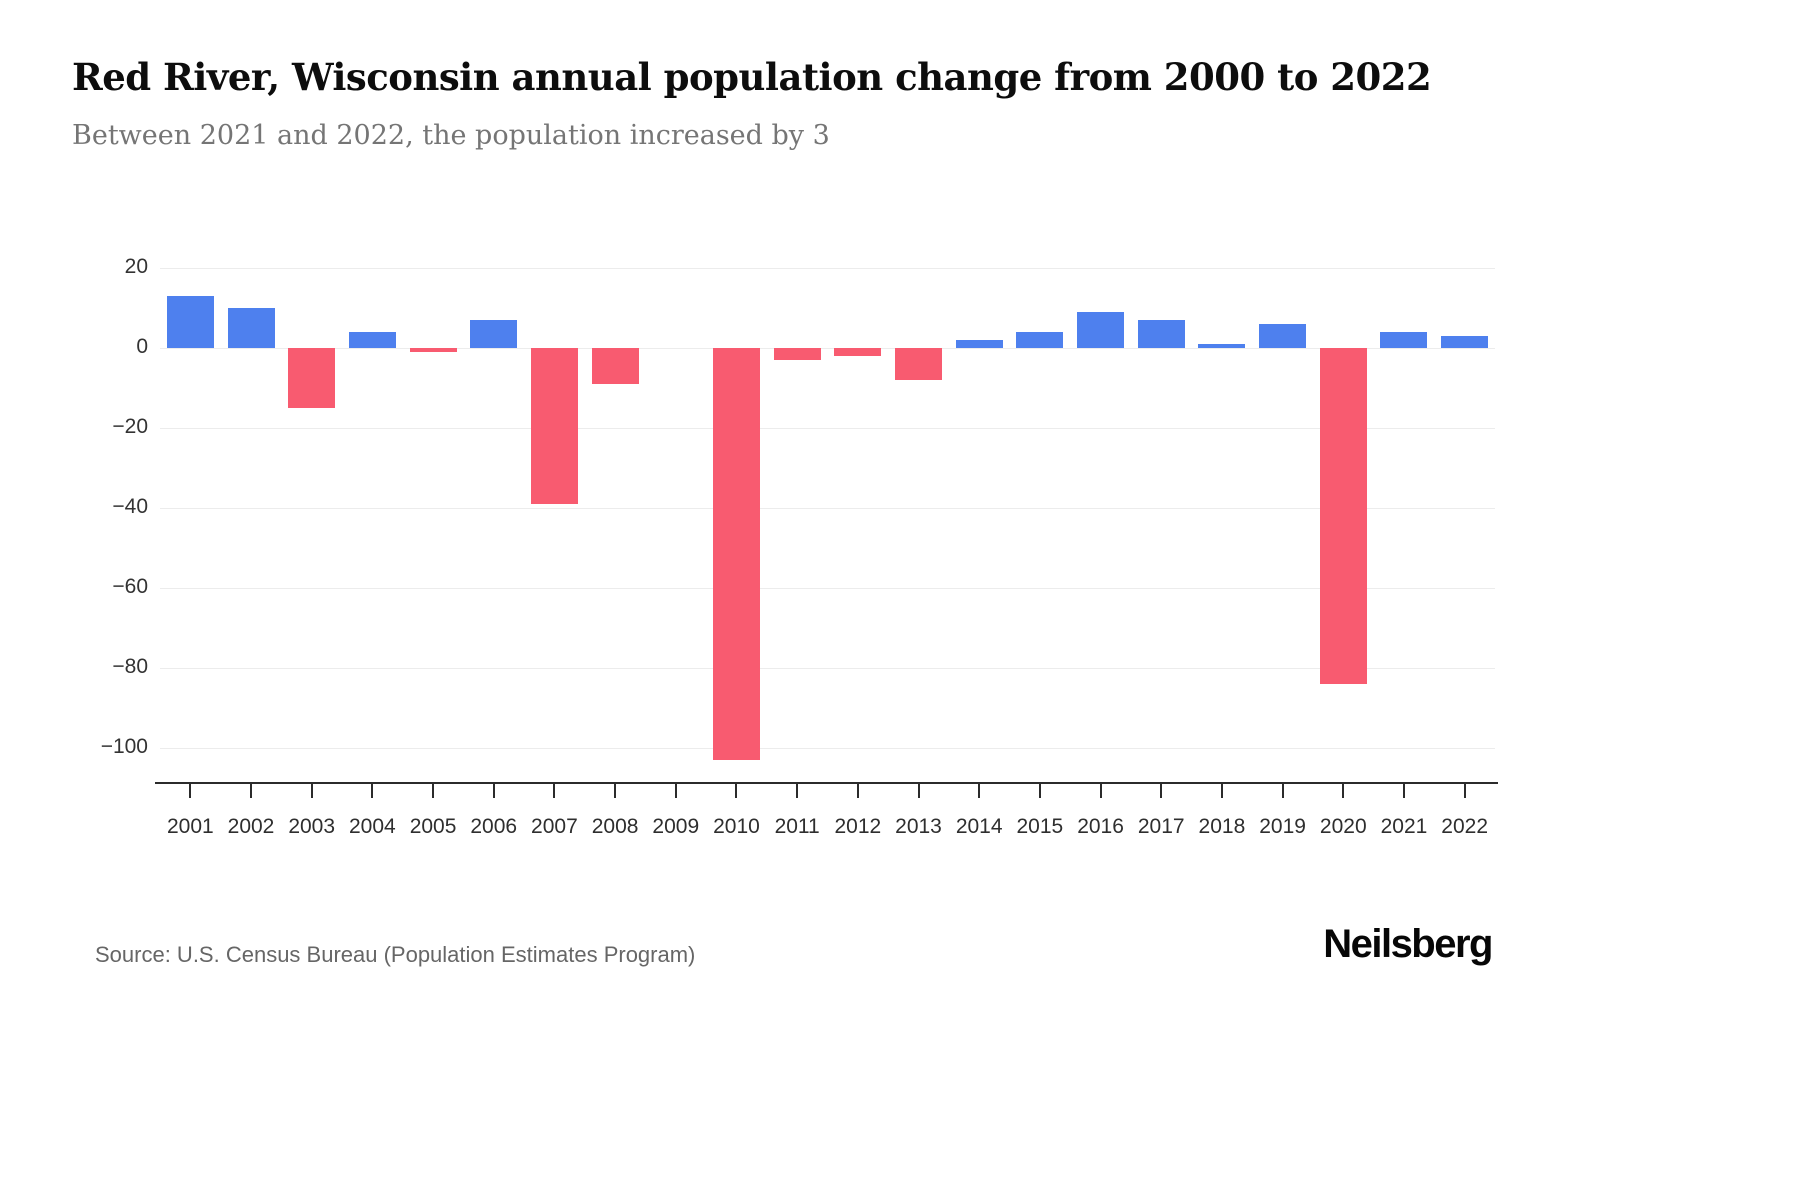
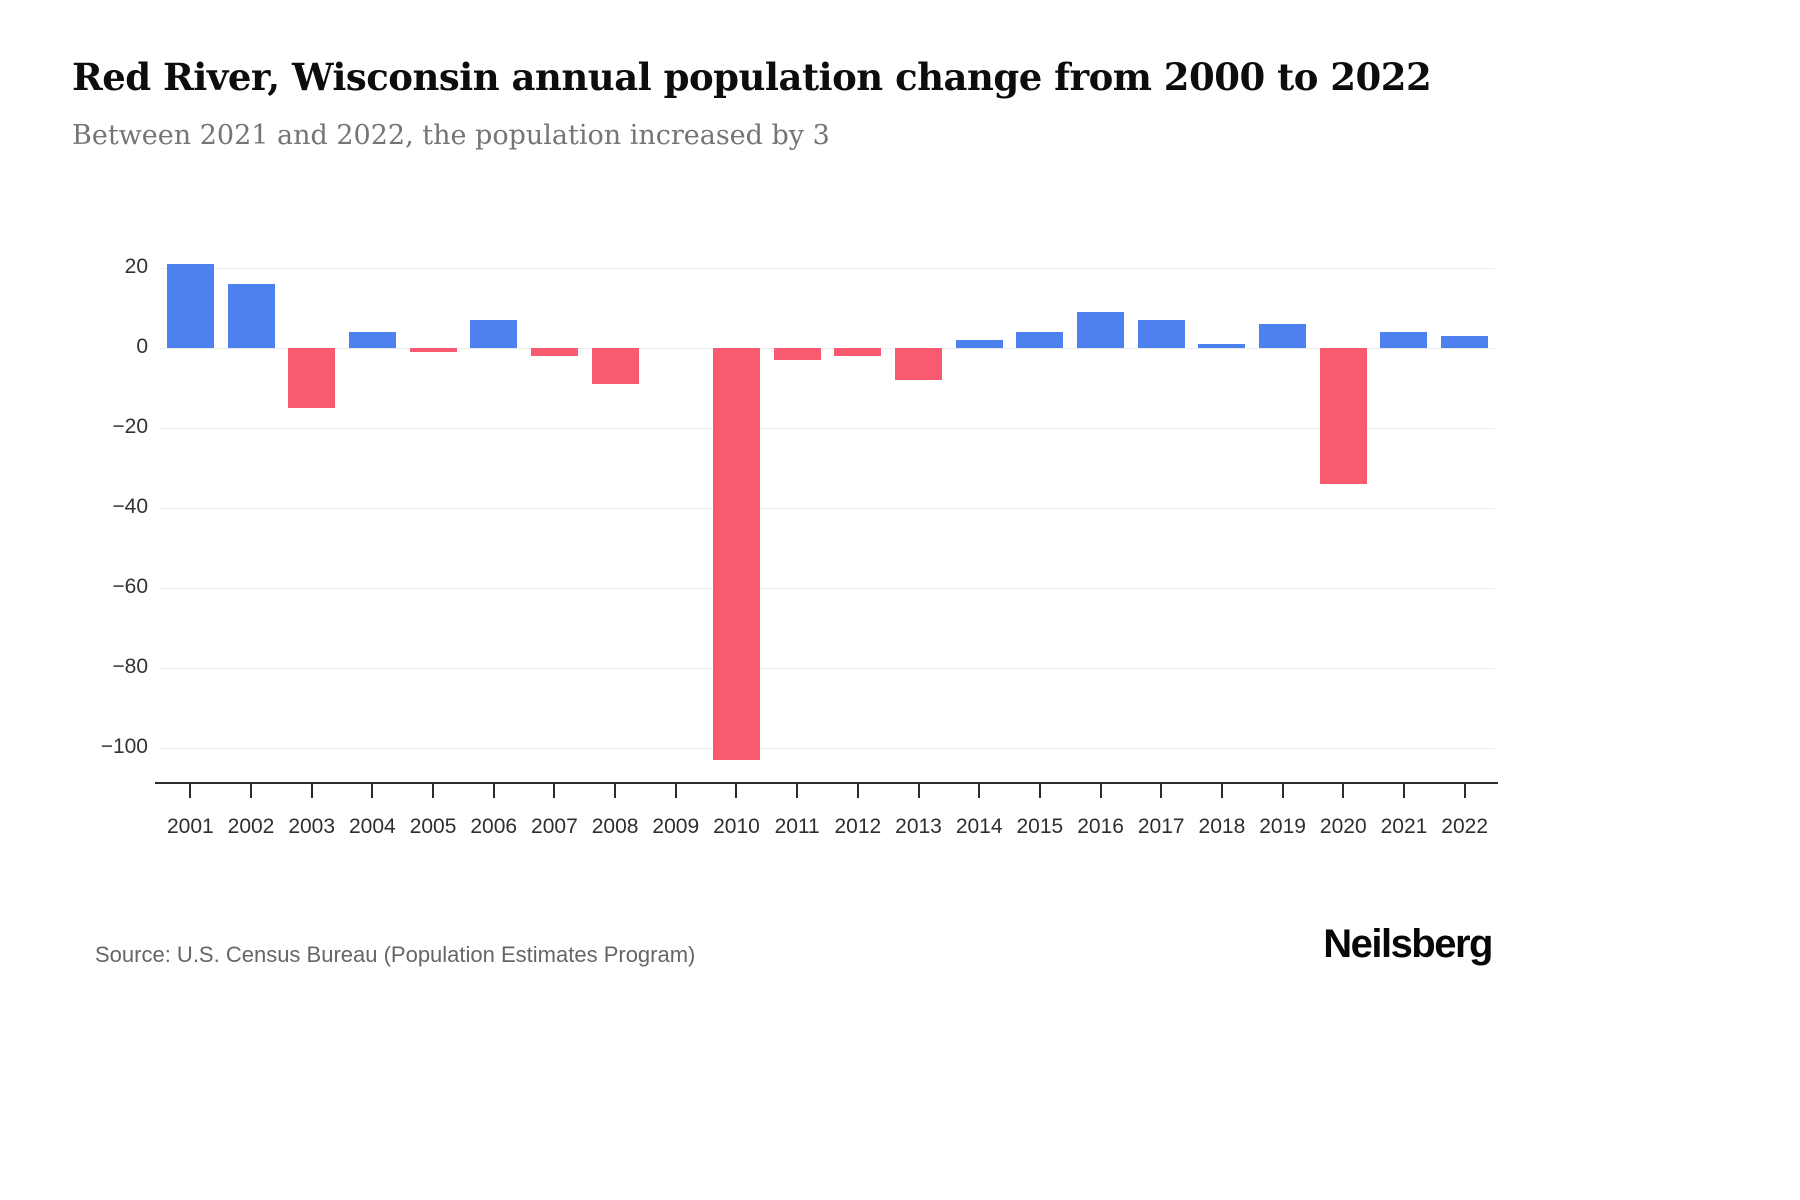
2001: 13 -> 21
2002: 10 -> 16
2007: -39 -> -2
2020: -84 -> -34
